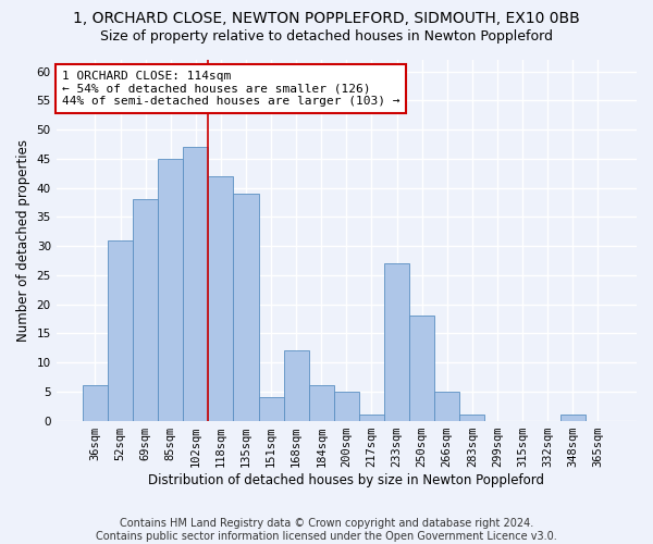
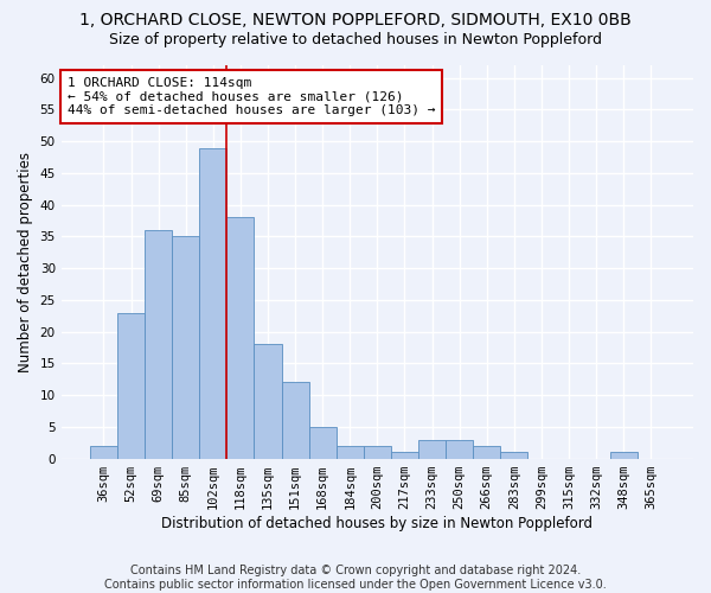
36sqm: 6 -> 2
52sqm: 31 -> 23
69sqm: 38 -> 36
85sqm: 45 -> 35
102sqm: 47 -> 49
118sqm: 42 -> 38
135sqm: 39 -> 18
151sqm: 4 -> 12
168sqm: 12 -> 5
184sqm: 6 -> 2
200sqm: 5 -> 2
233sqm: 27 -> 3
250sqm: 18 -> 3
266sqm: 5 -> 2
